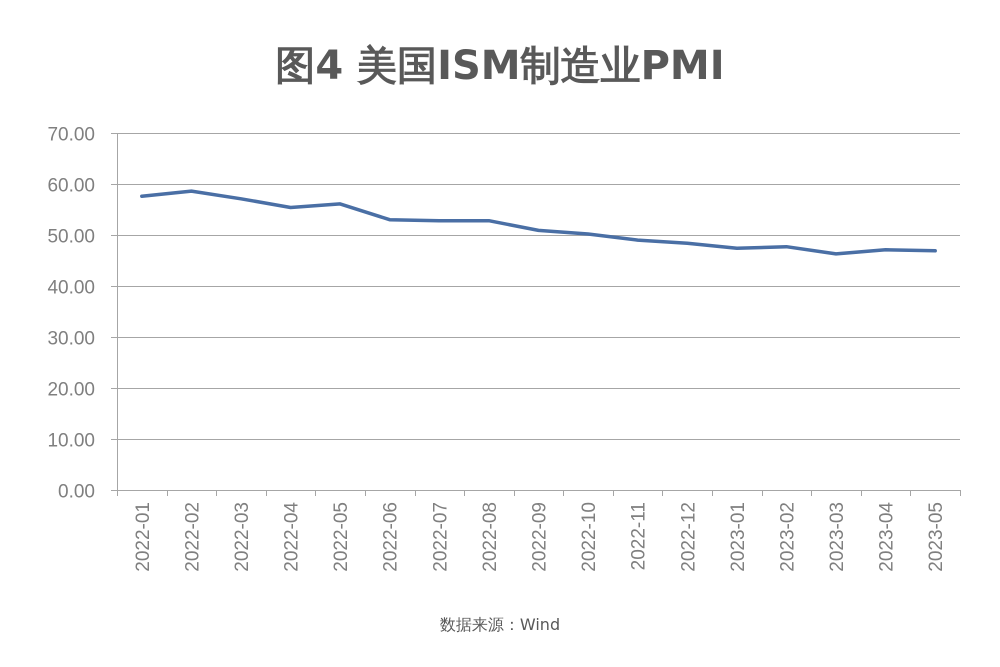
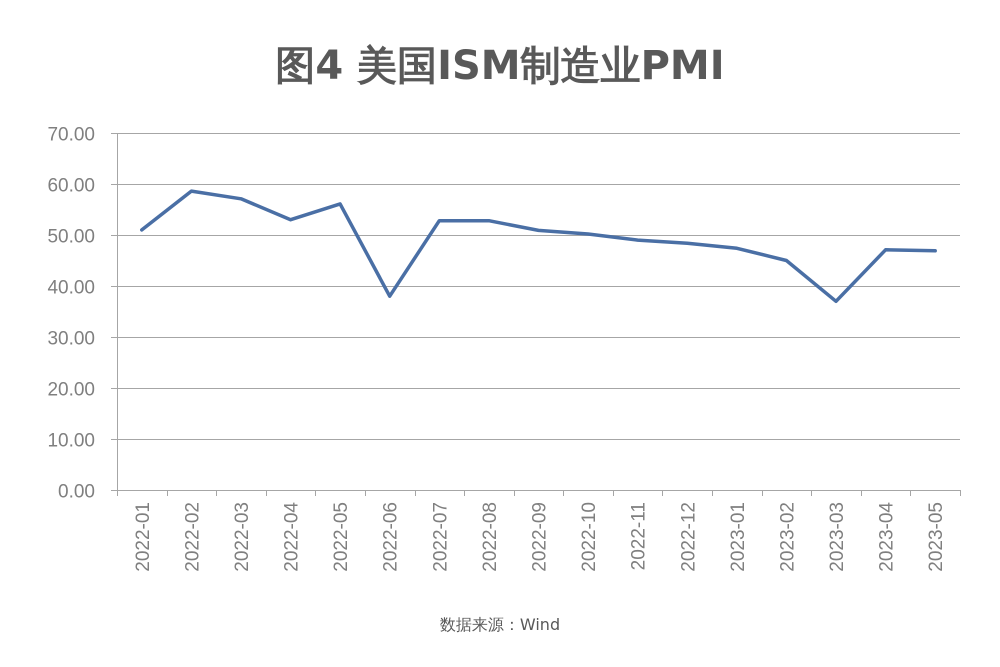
2022-01: 58 -> 51
2022-04: 55 -> 53
2022-06: 53 -> 38
2023-02: 48 -> 45
2023-03: 46 -> 37
